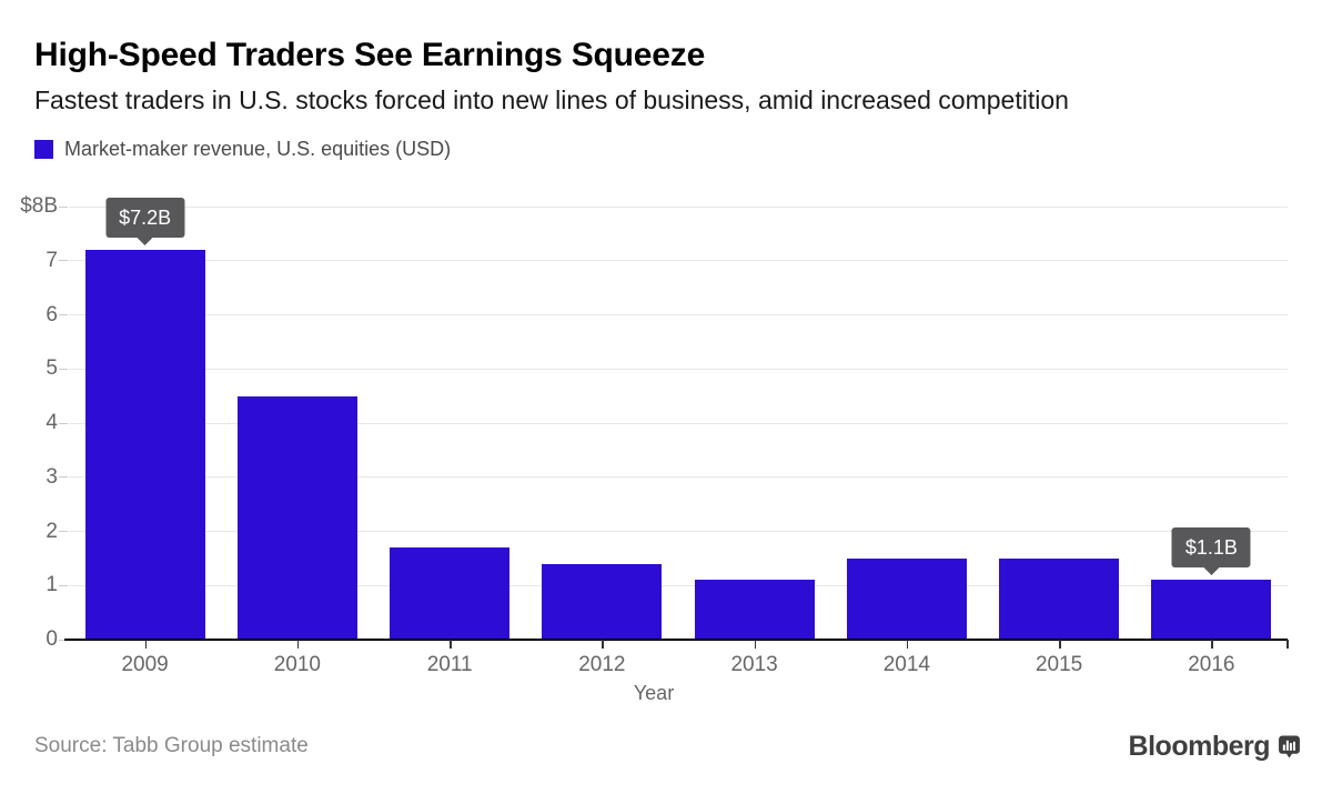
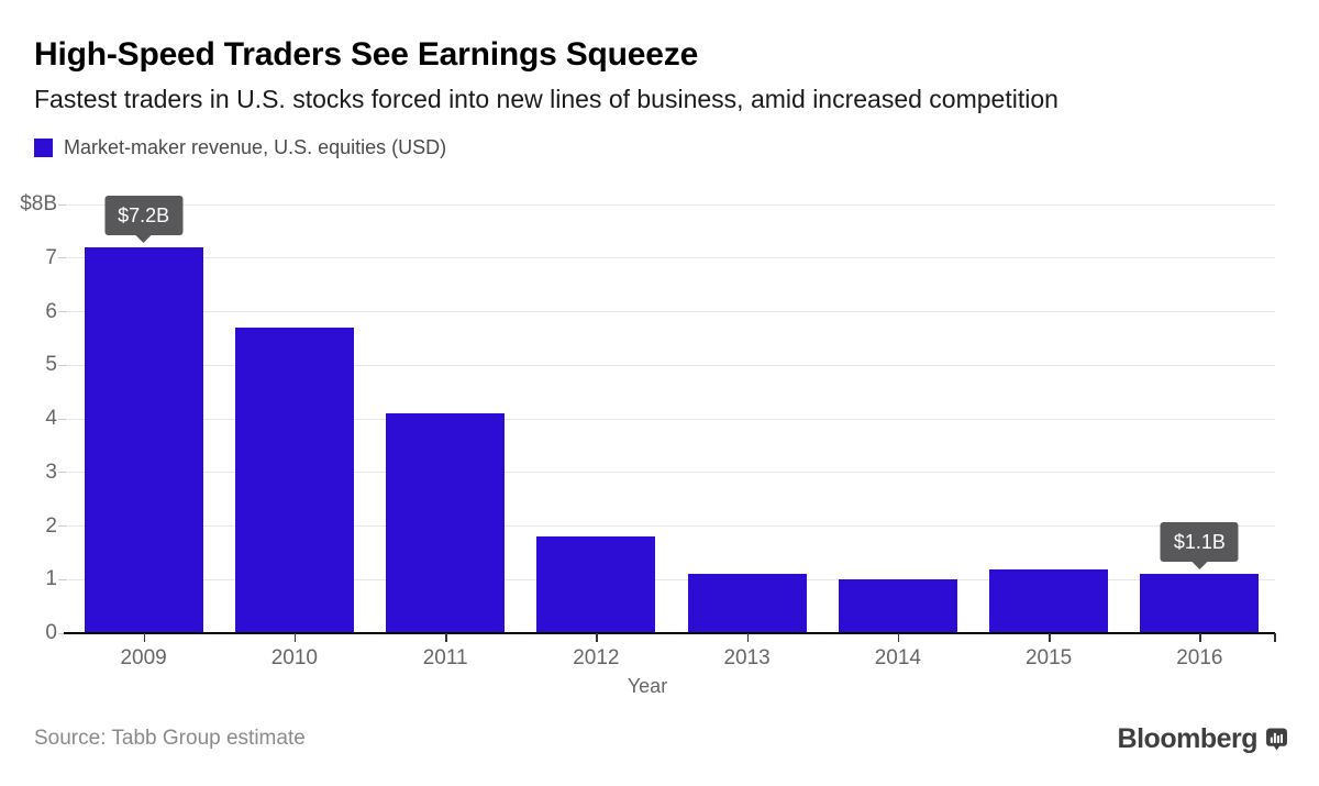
2010: $4.5B -> $5.7B
2011: $1.7B -> $4.1B
2012: $1.4B -> $1.8B
2014: $1.5B -> $1.0B
2015: $1.5B -> $1.2B
